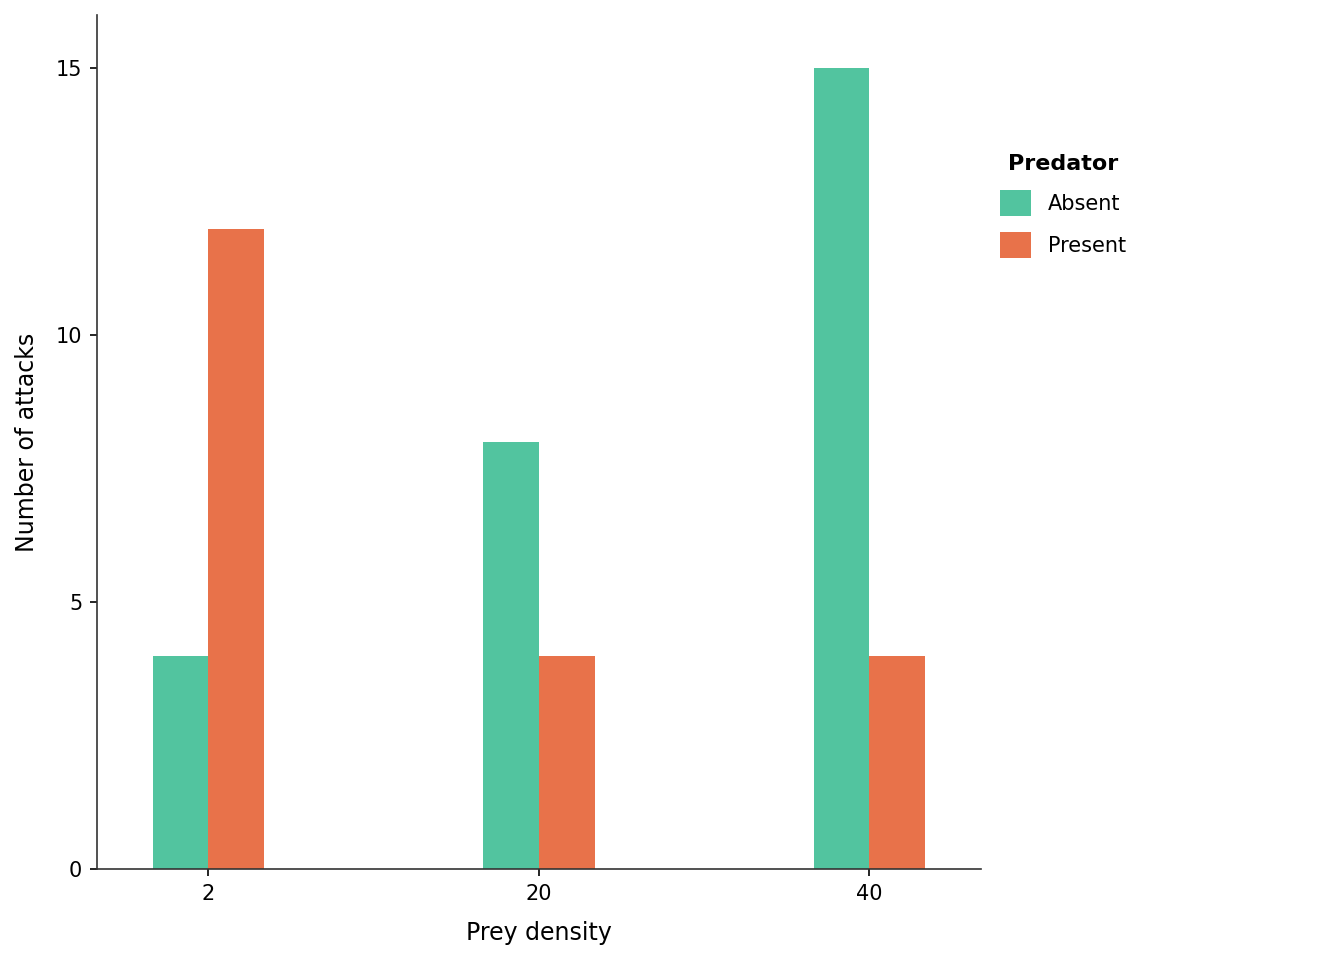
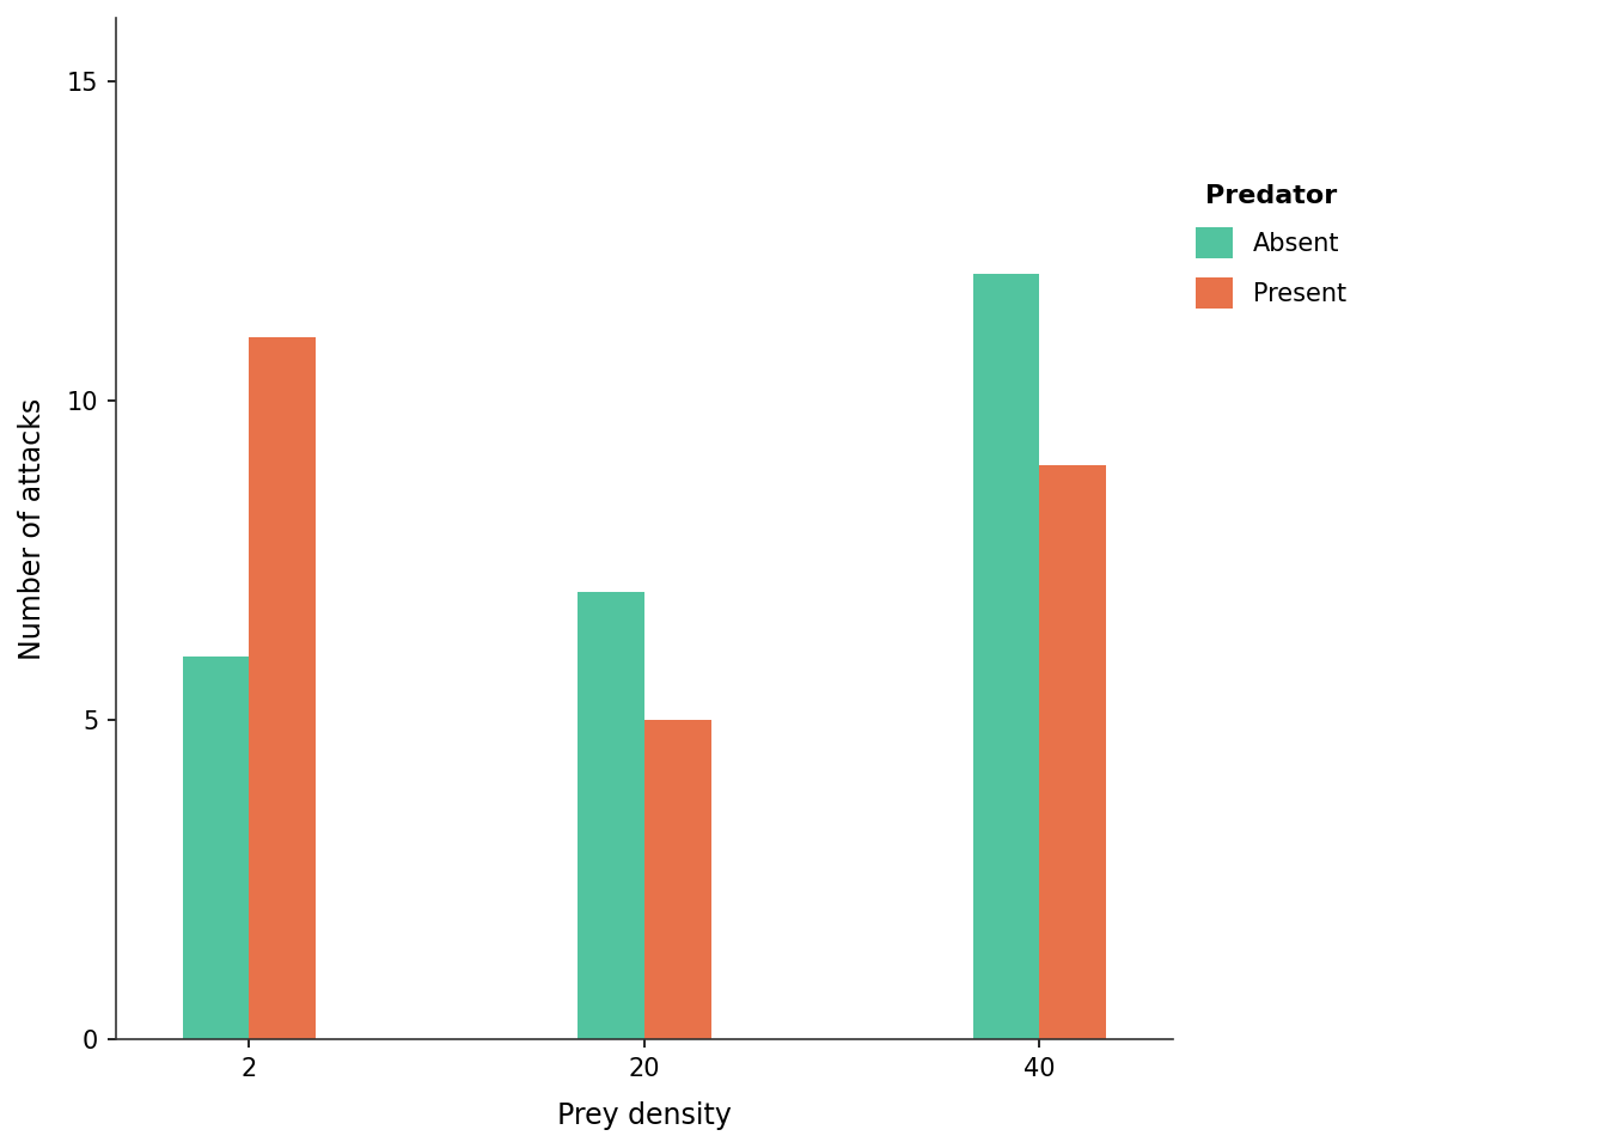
Absent/2: 4 -> 6
Present/2: 12 -> 11
Absent/20: 8 -> 7
Present/20: 4 -> 5
Absent/40: 15 -> 12
Present/40: 4 -> 9
